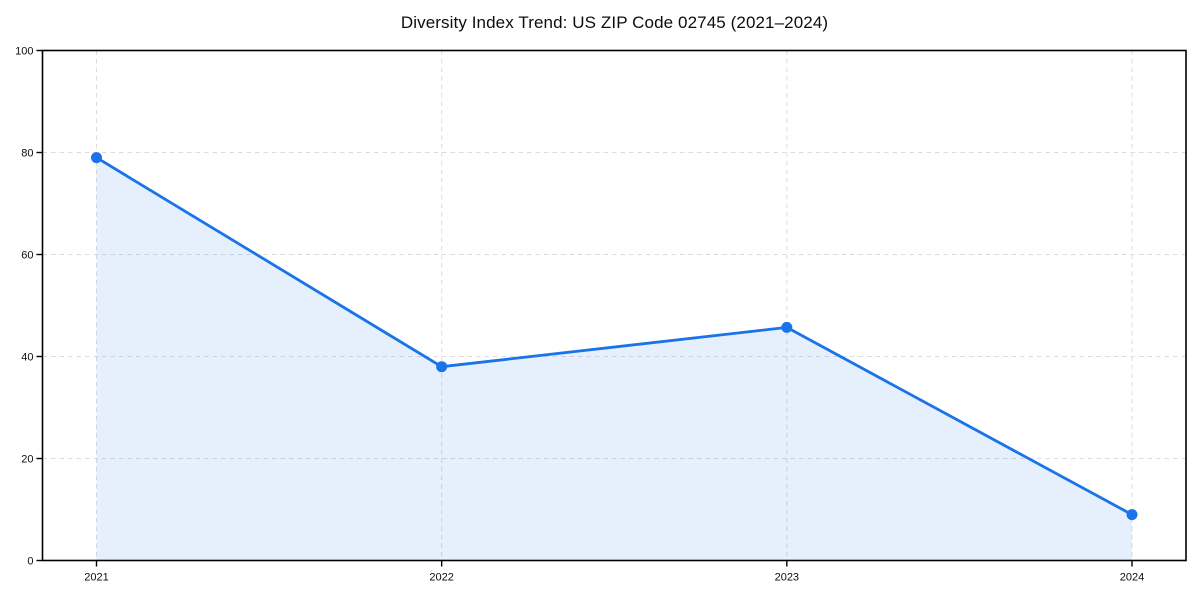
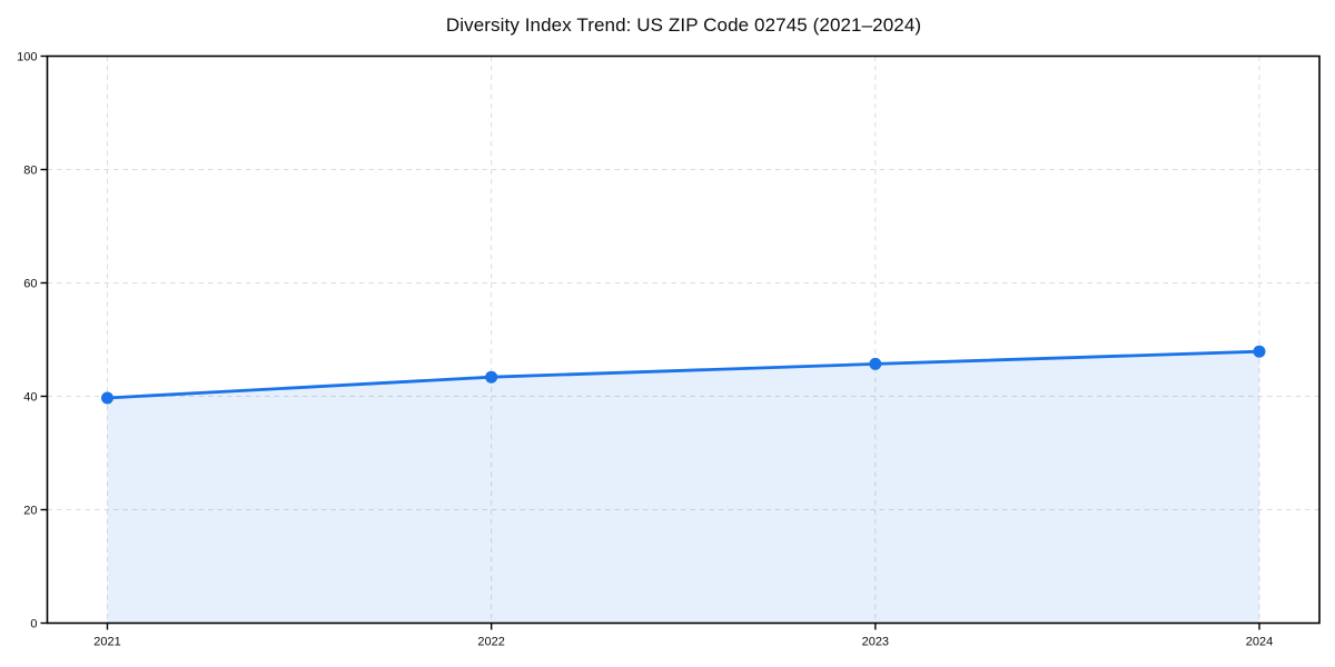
2021: 79 -> 40
2022: 38 -> 43
2024: 9 -> 48
